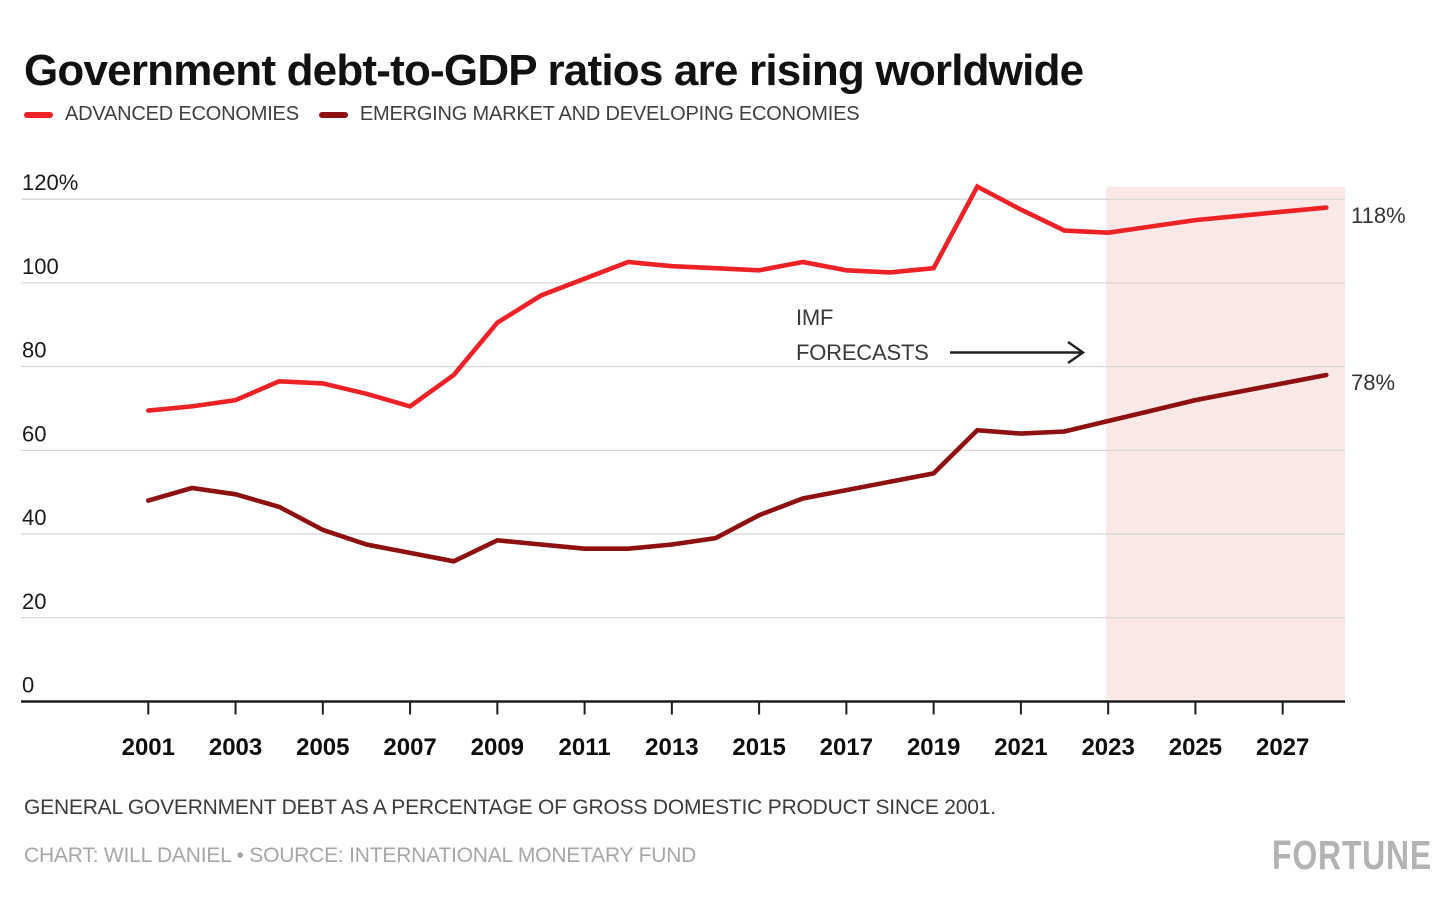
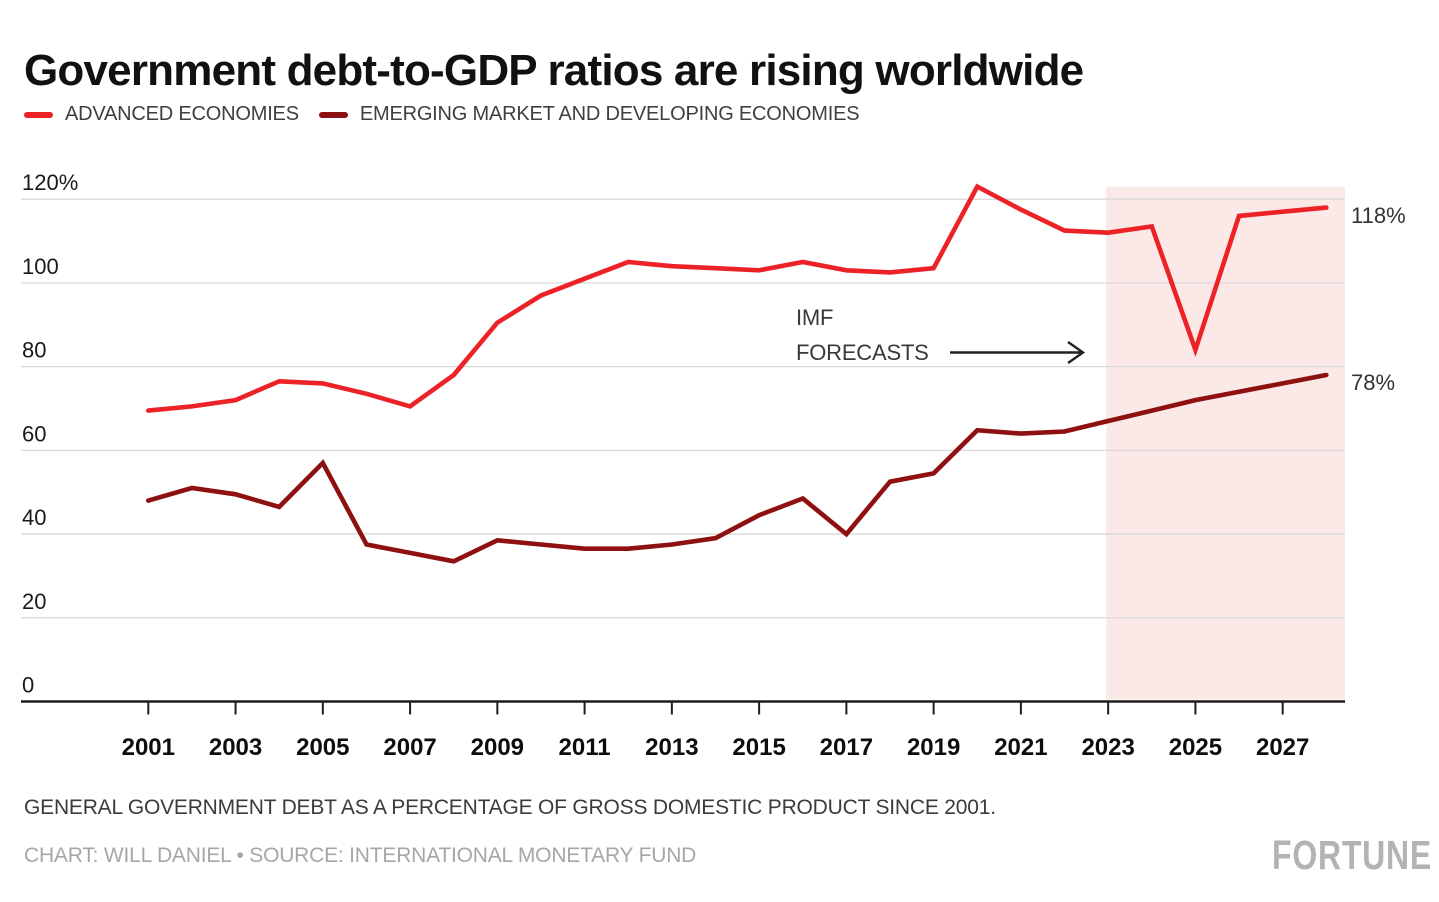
EMERGING MARKET AND DEVELOPING ECONOMIES/2005: 41% -> 57%
EMERGING MARKET AND DEVELOPING ECONOMIES/2017: 50% -> 40%
ADVANCED ECONOMIES/2025: 115% -> 84%
